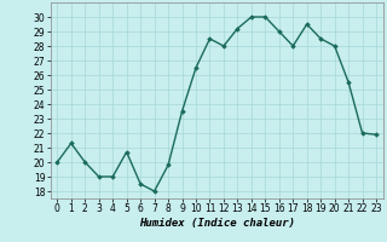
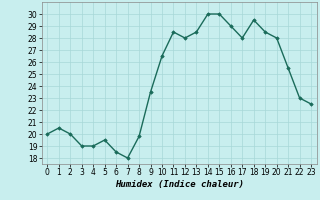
1: 21.3 -> 20.5
5: 20.7 -> 19.5
13: 29.2 -> 28.5
22: 22.0 -> 23.0
23: 21.9 -> 22.5
